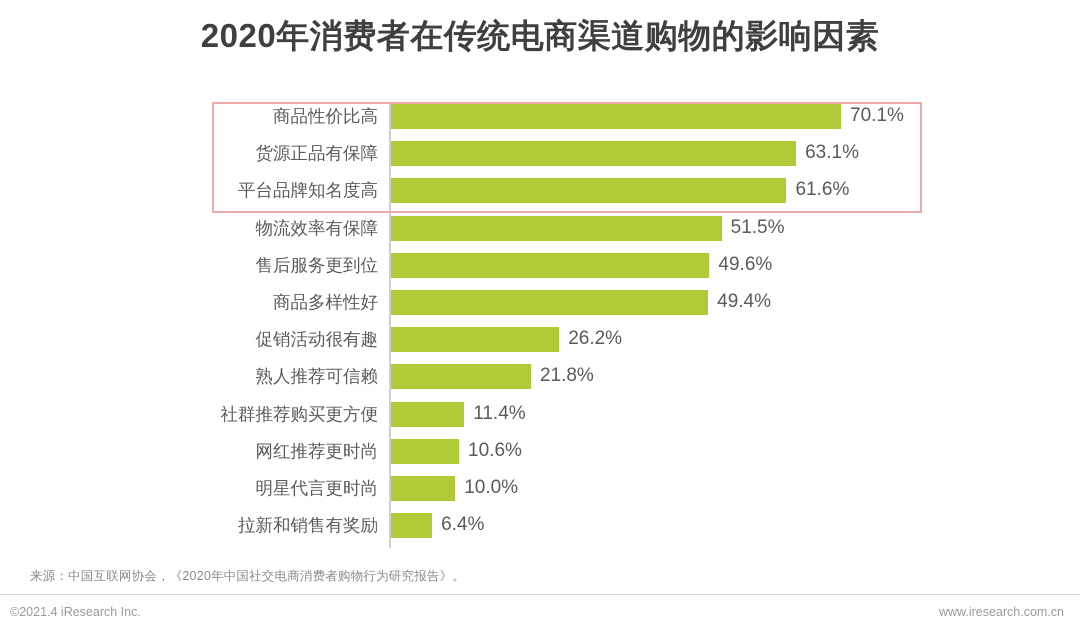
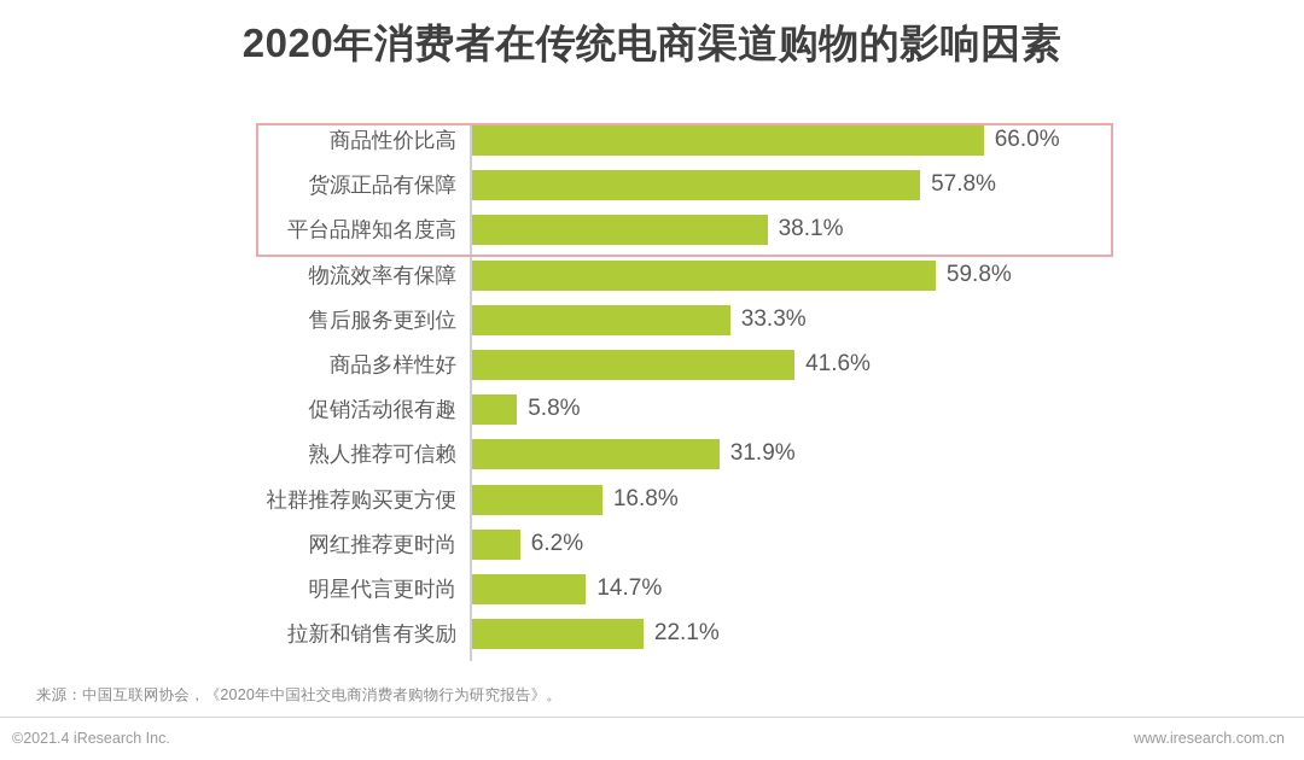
商品性价比高: 70.1% -> 66.0%
货源正品有保障: 63.1% -> 57.8%
平台品牌知名度高: 61.6% -> 38.1%
物流效率有保障: 51.5% -> 59.8%
售后服务更到位: 49.6% -> 33.3%
商品多样性好: 49.4% -> 41.6%
促销活动很有趣: 26.2% -> 5.8%
熟人推荐可信赖: 21.8% -> 31.9%
社群推荐购买更方便: 11.4% -> 16.8%
网红推荐更时尚: 10.6% -> 6.2%
明星代言更时尚: 10.0% -> 14.7%
拉新和销售有奖励: 6.4% -> 22.1%
